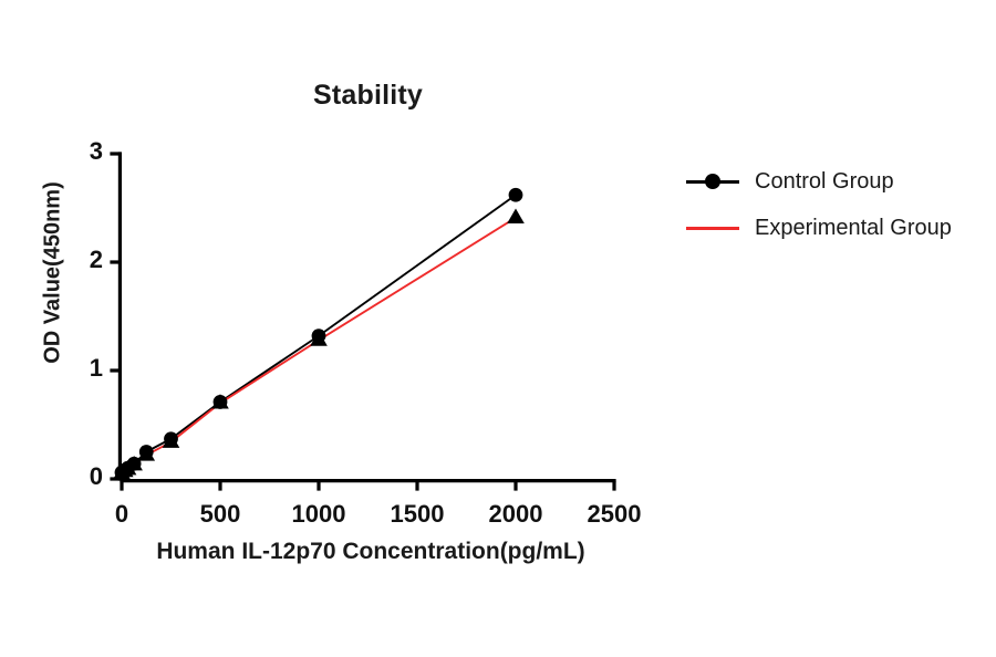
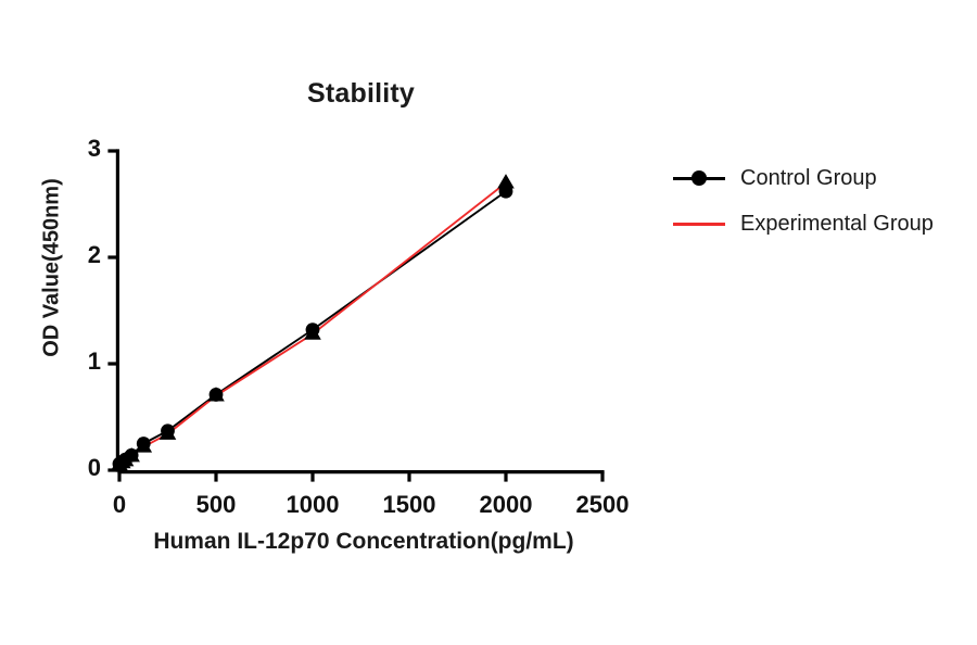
Experimental Group/2000: 2.4 -> 2.7
